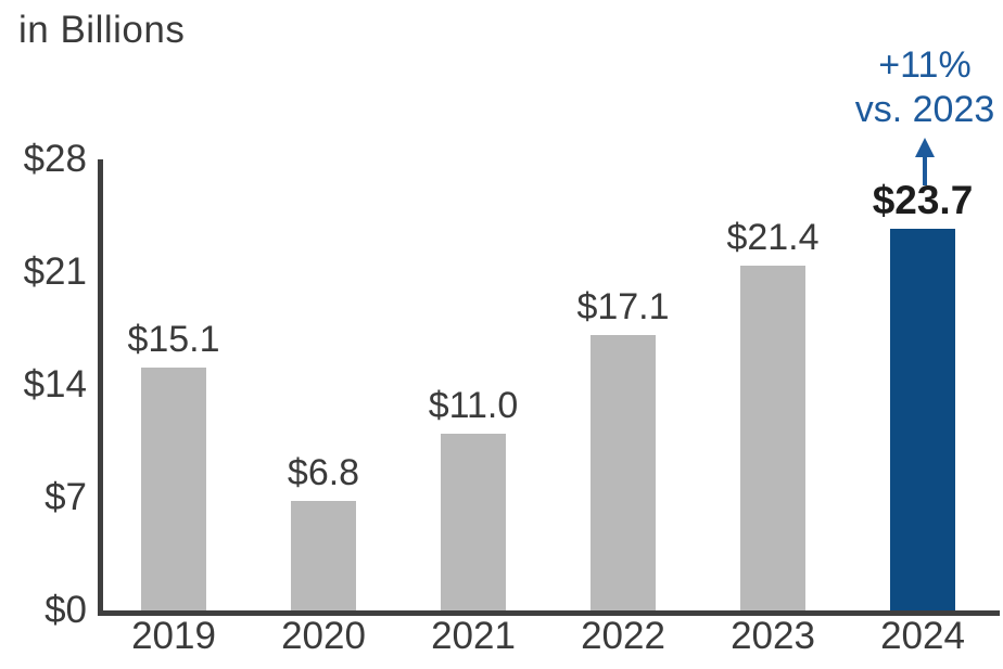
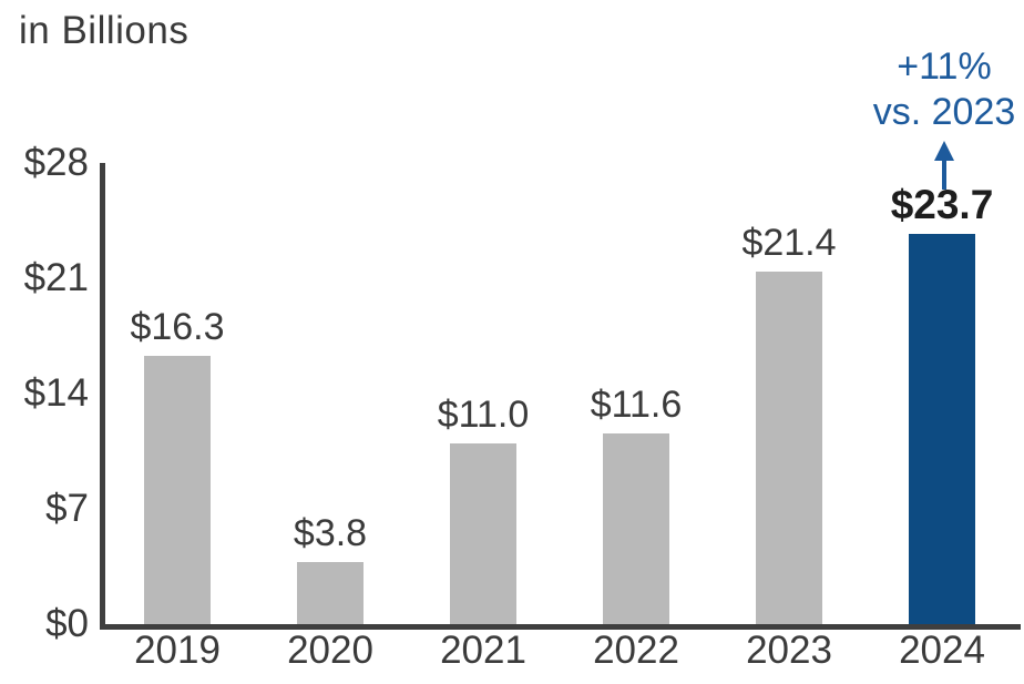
2019: $15.1 -> $16.3
2020: $6.8 -> $3.8
2022: $17.1 -> $11.6
